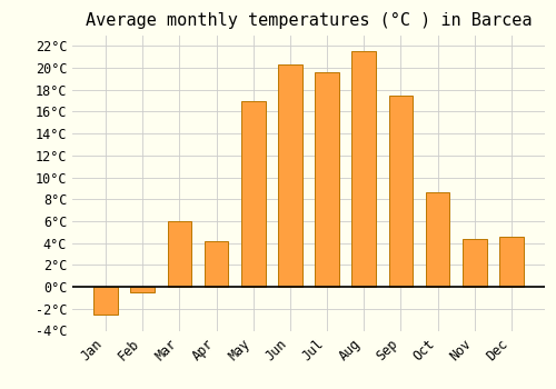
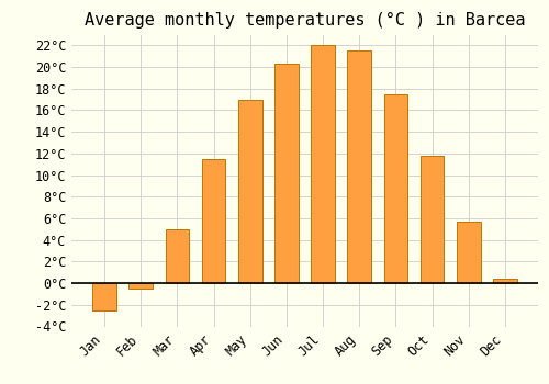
Mar: 6.0°C -> 5.0°C
Apr: 4.2°C -> 11.5°C
Jul: 19.6°C -> 22.0°C
Oct: 8.6°C -> 11.8°C
Nov: 4.4°C -> 5.7°C
Dec: 4.6°C -> 0.4°C
